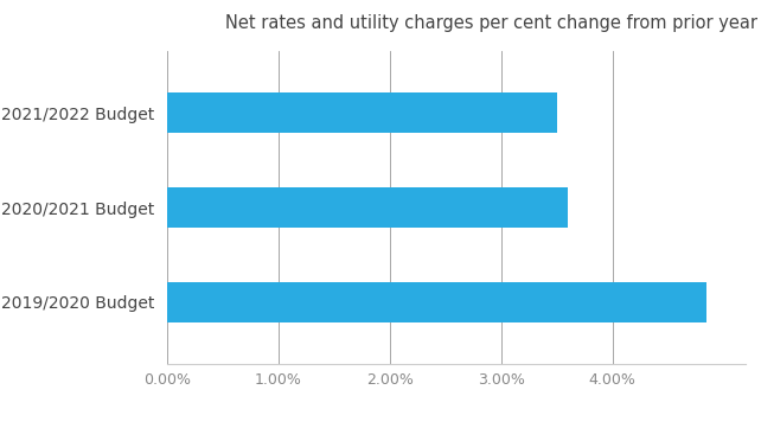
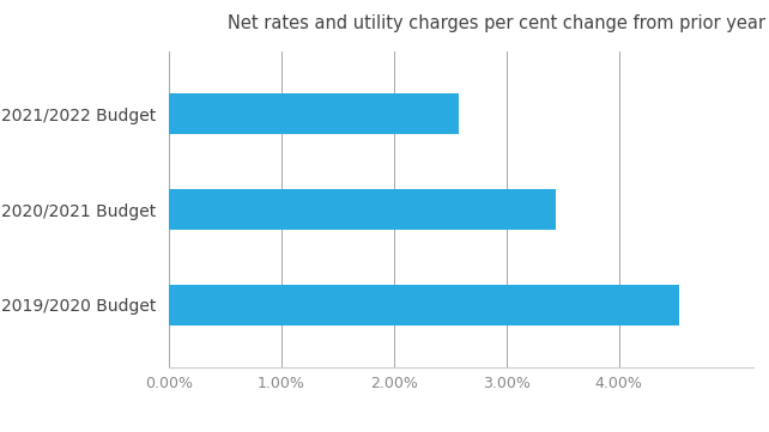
2021/2022 Budget: 3.50% -> 2.58%
2020/2021 Budget: 3.60% -> 3.44%
2019/2020 Budget: 4.85% -> 4.54%
